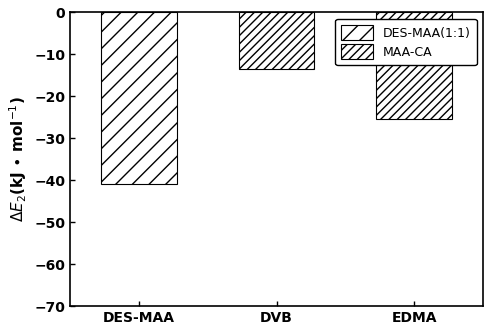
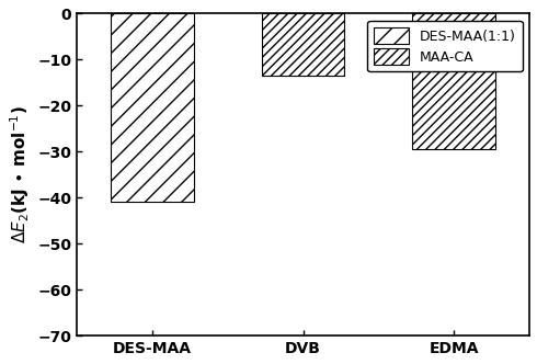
EDMA: -25.5 -> -29.5
